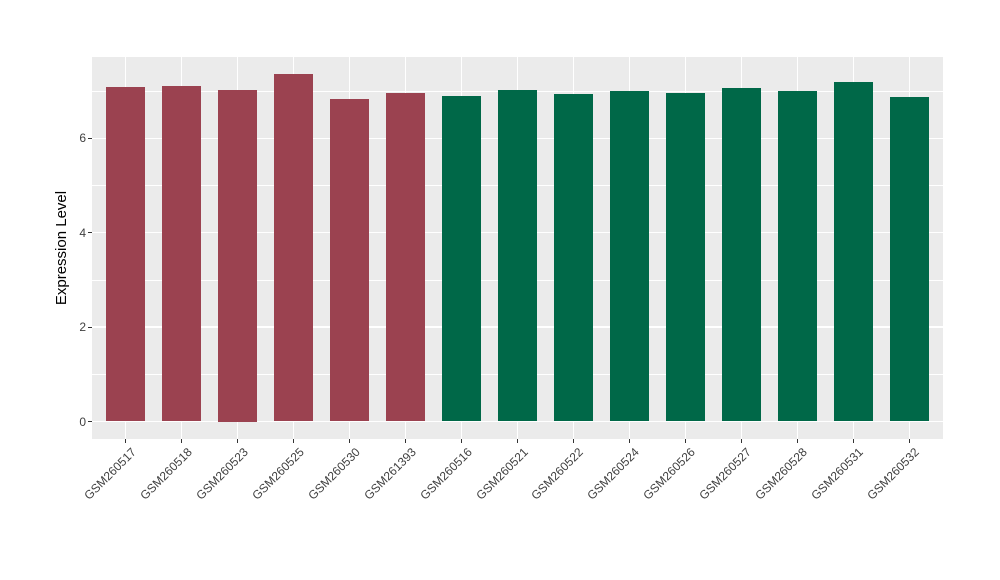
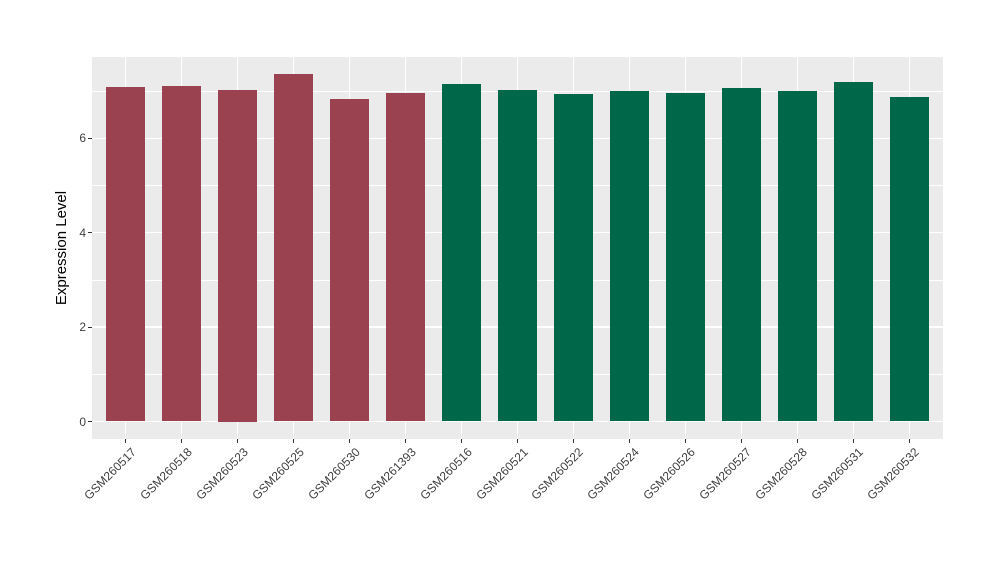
GSM260516: 6.9 -> 7.2
